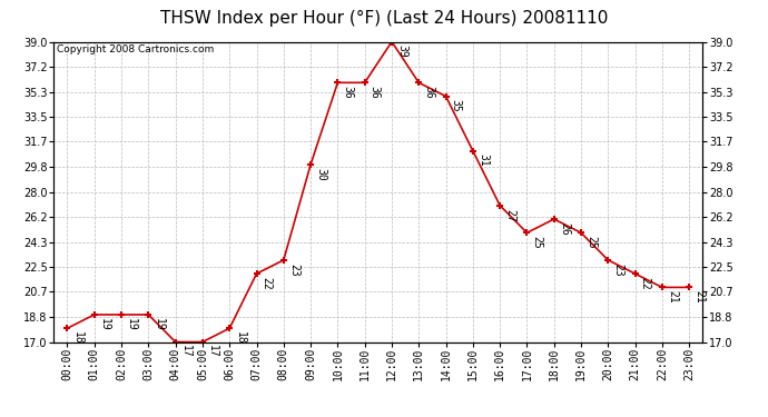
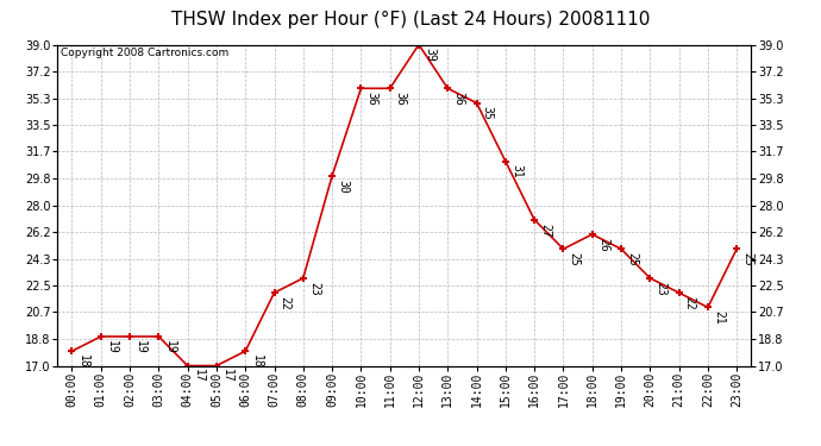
23:00: 21 -> 25
